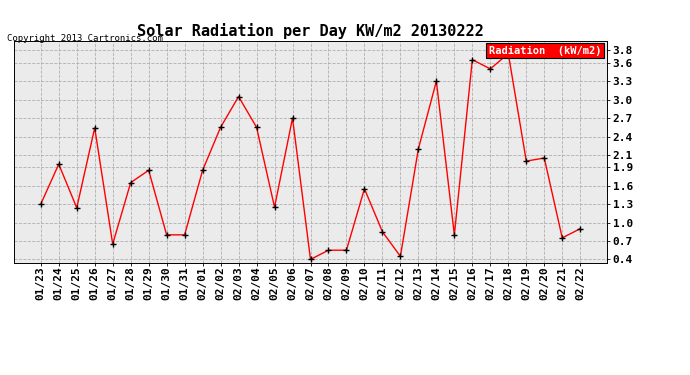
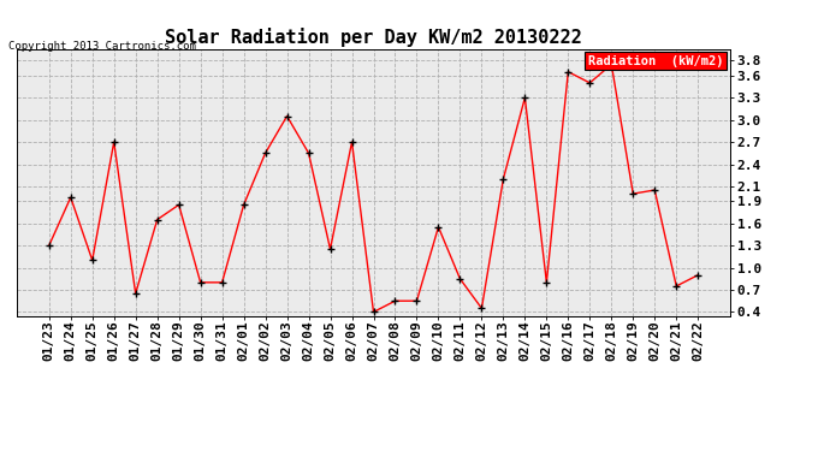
01/25: 1.24 -> 1.10
01/26: 2.54 -> 2.70
